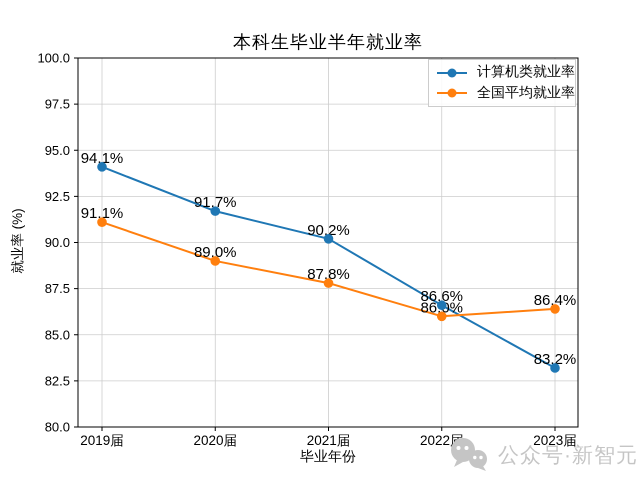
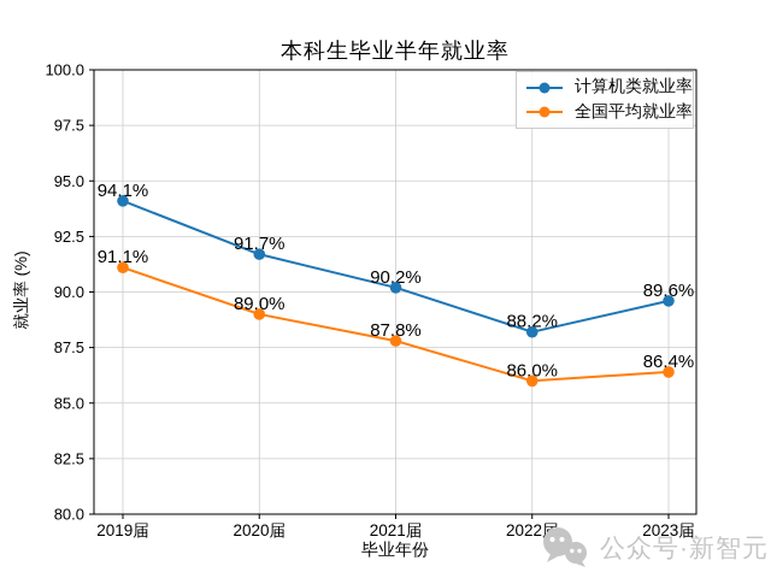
计算机类就业率/2022届: 86.6% -> 88.2%
计算机类就业率/2023届: 83.2% -> 89.6%
